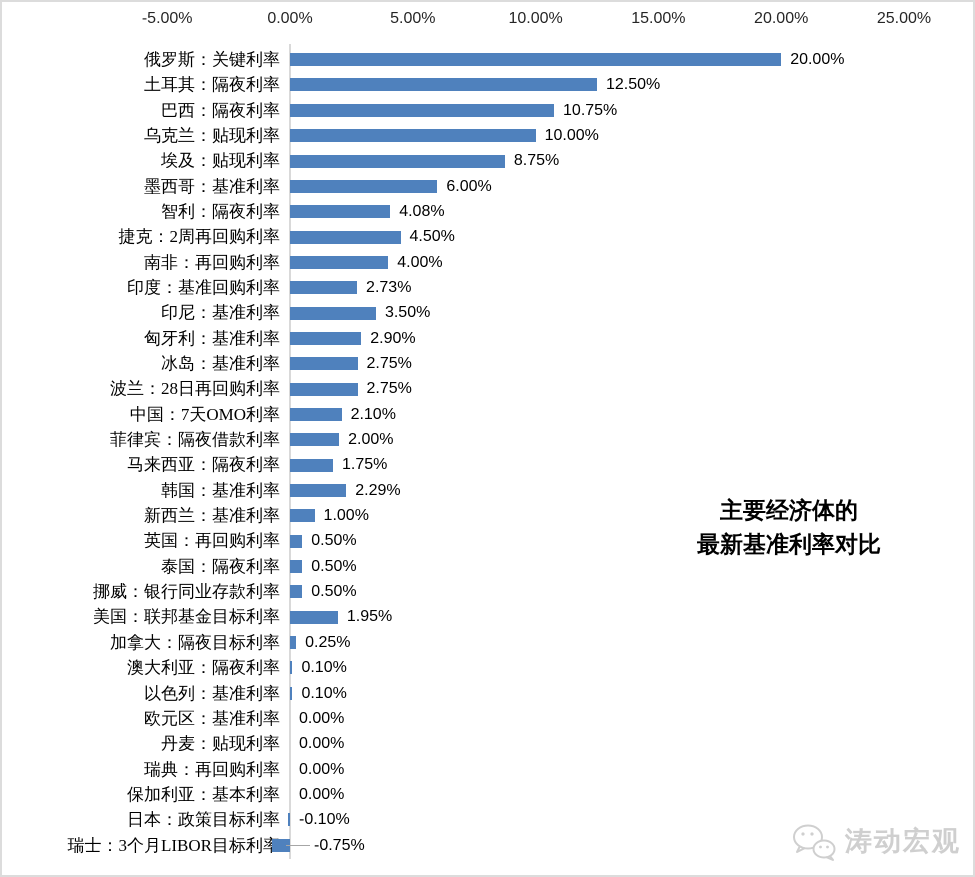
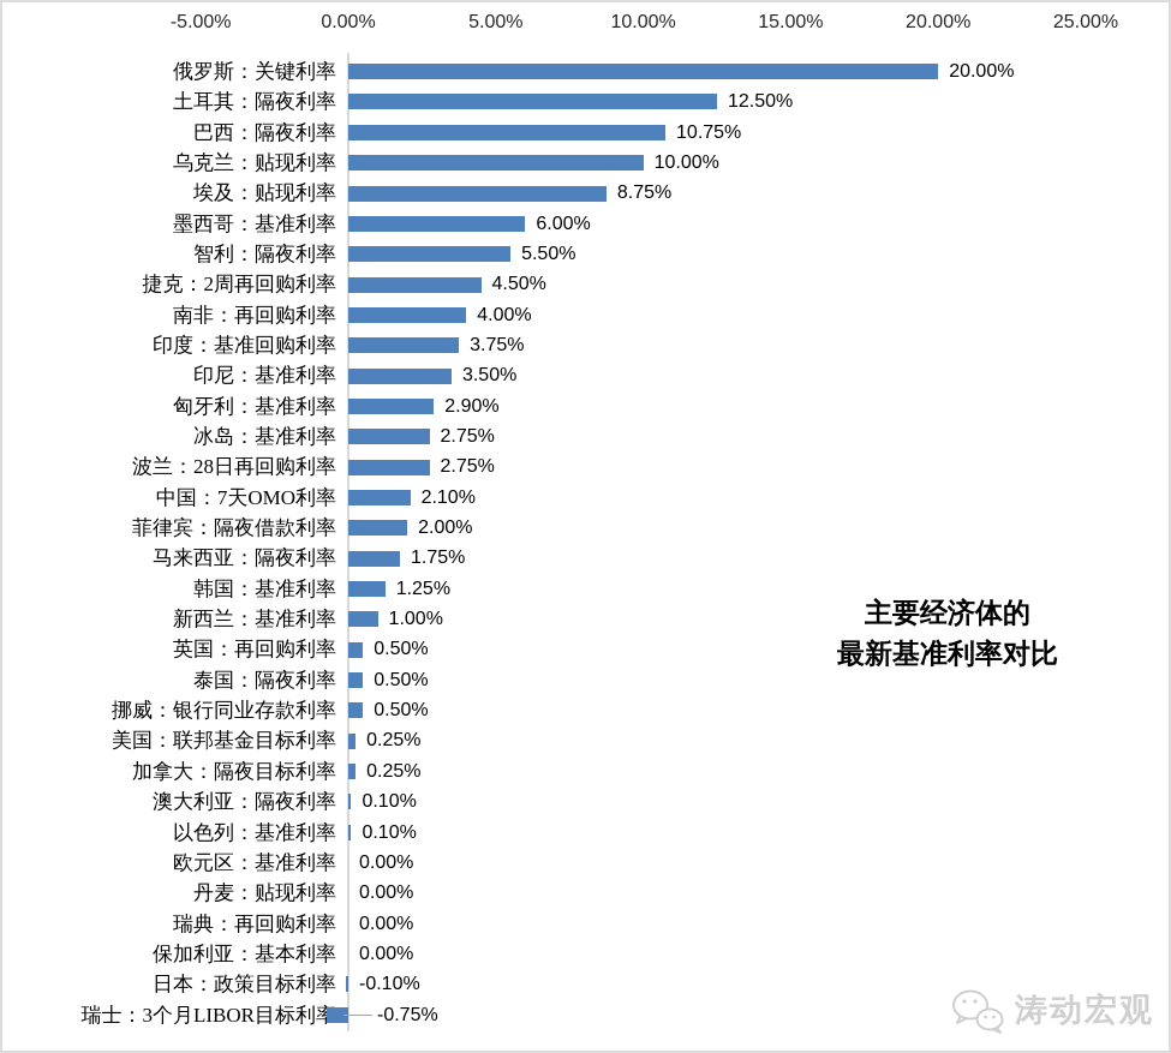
智利：隔夜利率: 4.08% -> 5.50%
印度：基准回购利率: 2.73% -> 3.75%
韩国：基准利率: 2.29% -> 1.25%
美国：联邦基金目标利率: 1.95% -> 0.25%
